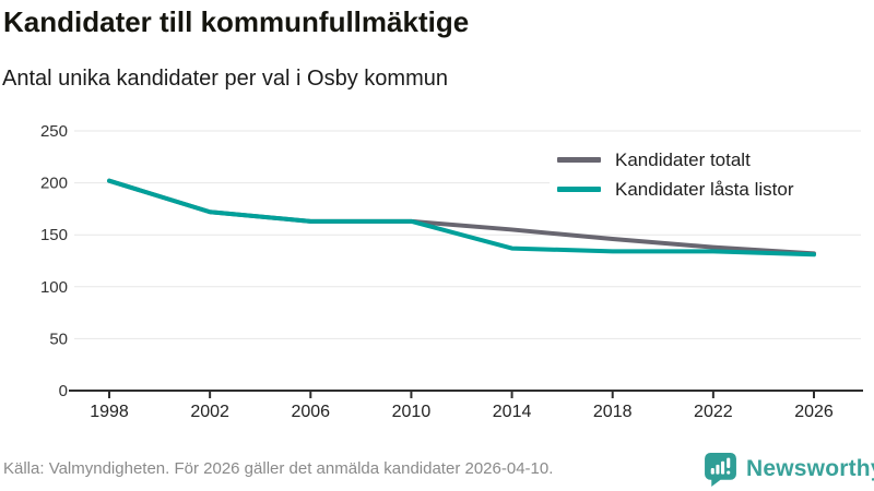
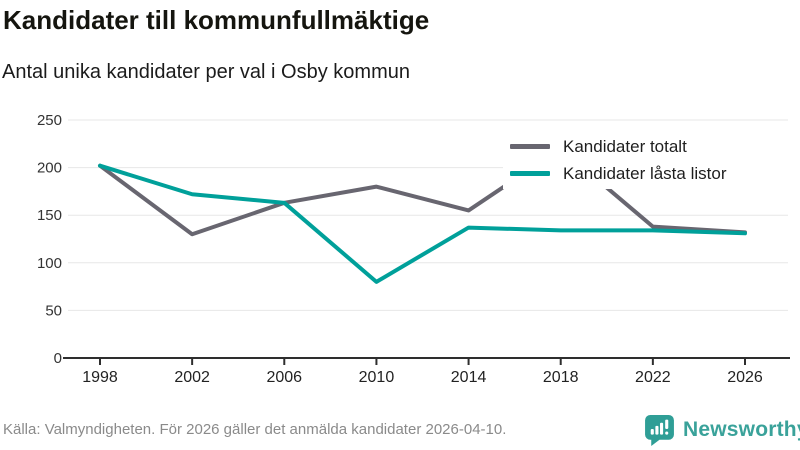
Kandidater totalt/2002: 170 -> 130
Kandidater totalt/2010: 160 -> 180
Kandidater låsta listor/2010: 160 -> 80
Kandidater totalt/2018: 150 -> 220
